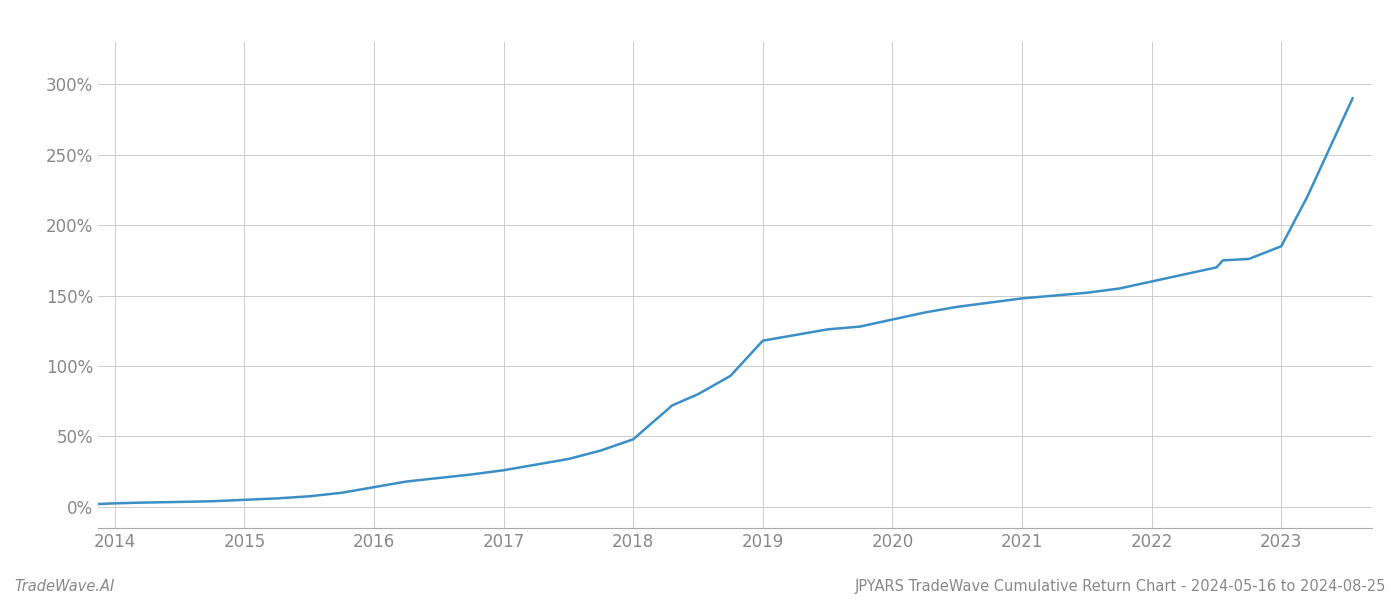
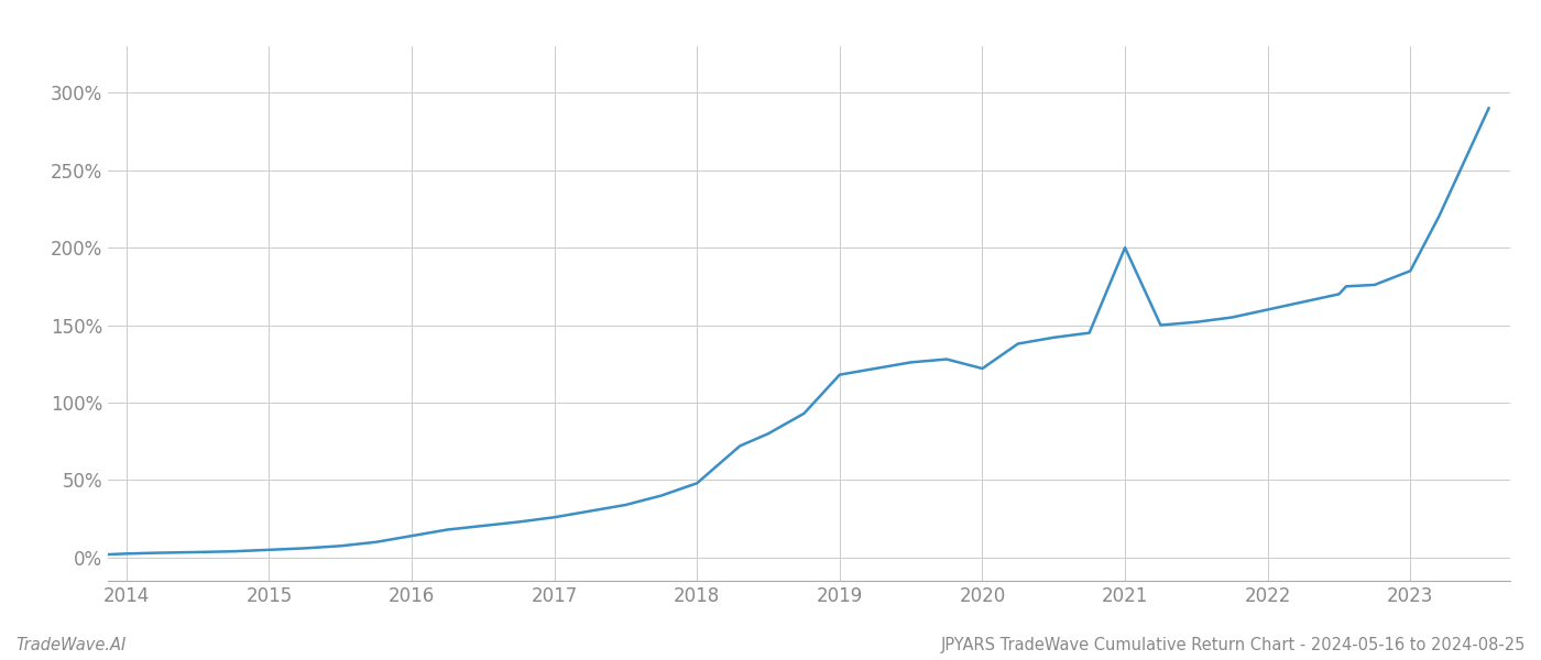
2020: 133% -> 122%
2021: 148% -> 200%
